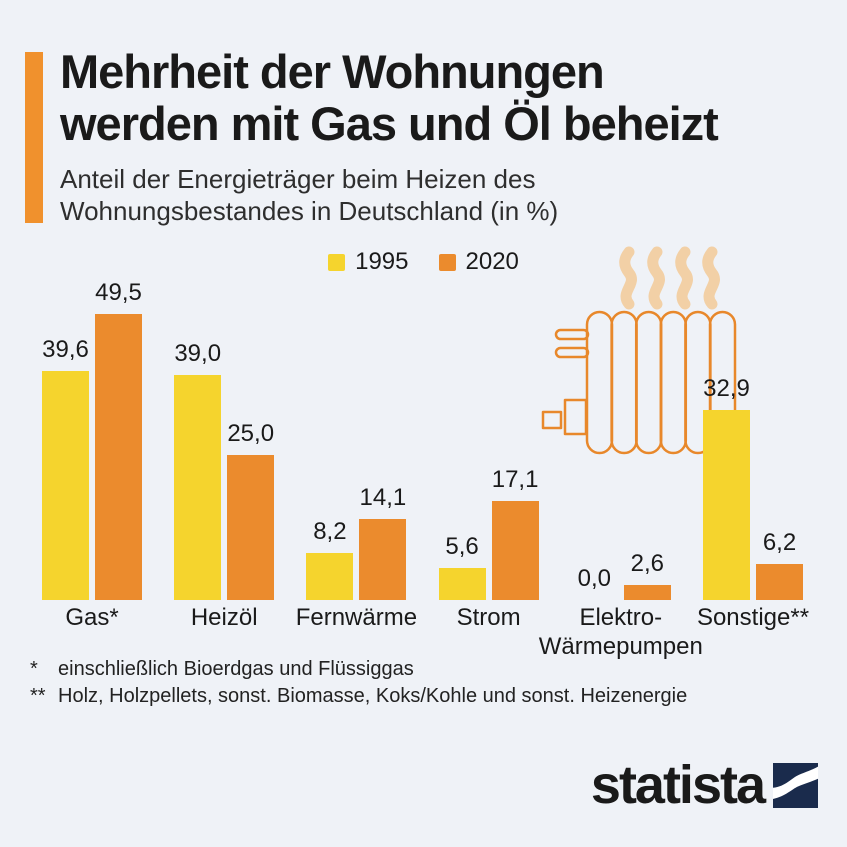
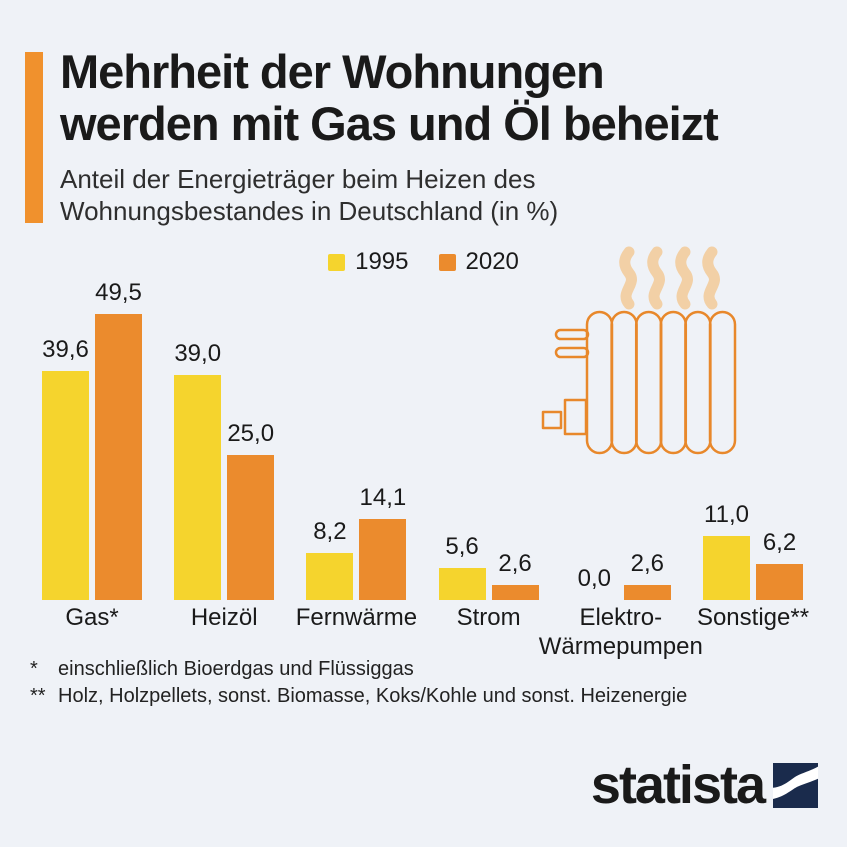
2020/Strom: 17,1 -> 2,6
1995/Sonstige**: 32,9 -> 11,0
